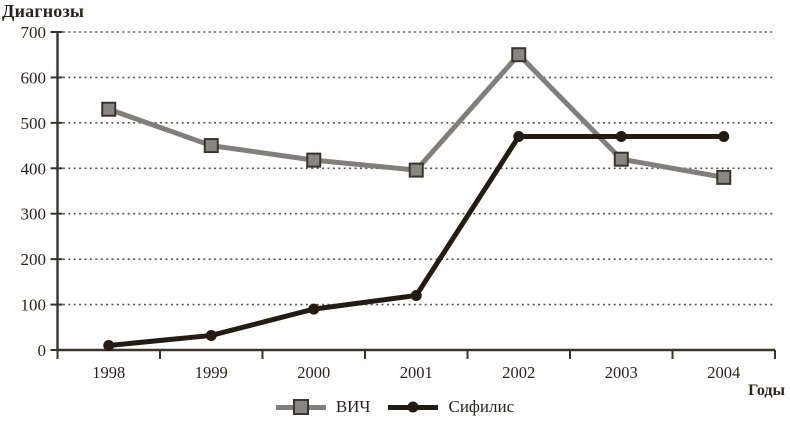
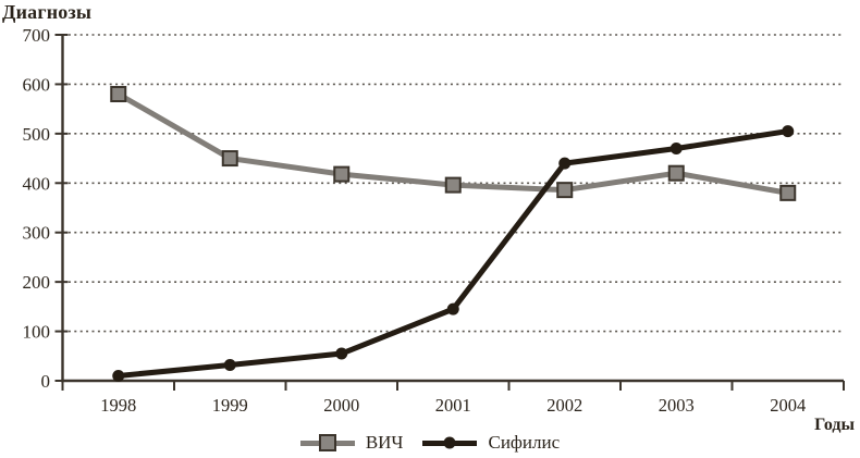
ВИЧ/1998: 530 -> 580
Сифилис/2000: 90 -> 60
Сифилис/2001: 120 -> 140
ВИЧ/2002: 650 -> 390
Сифилис/2002: 470 -> 440
Сифилис/2004: 470 -> 500
